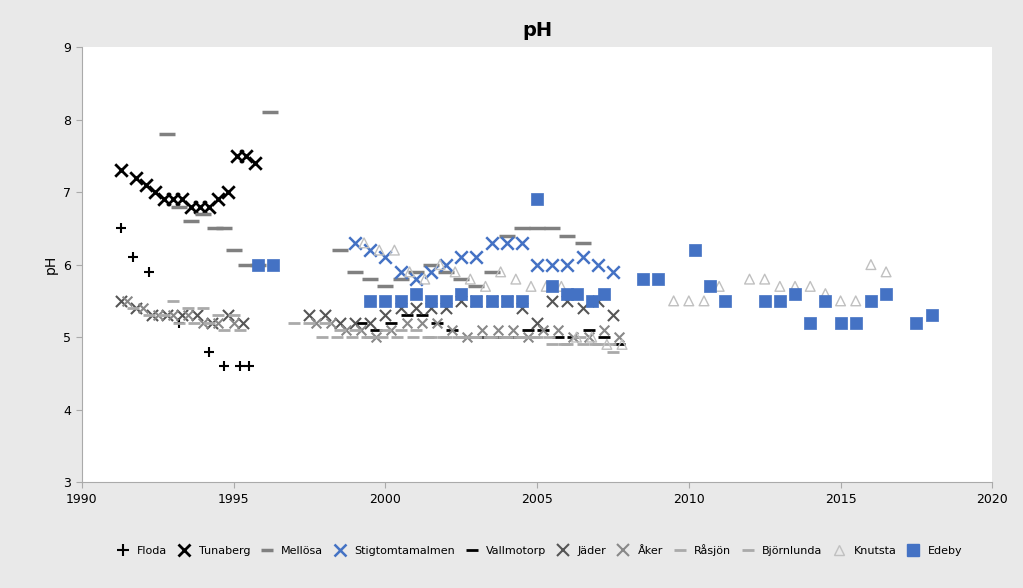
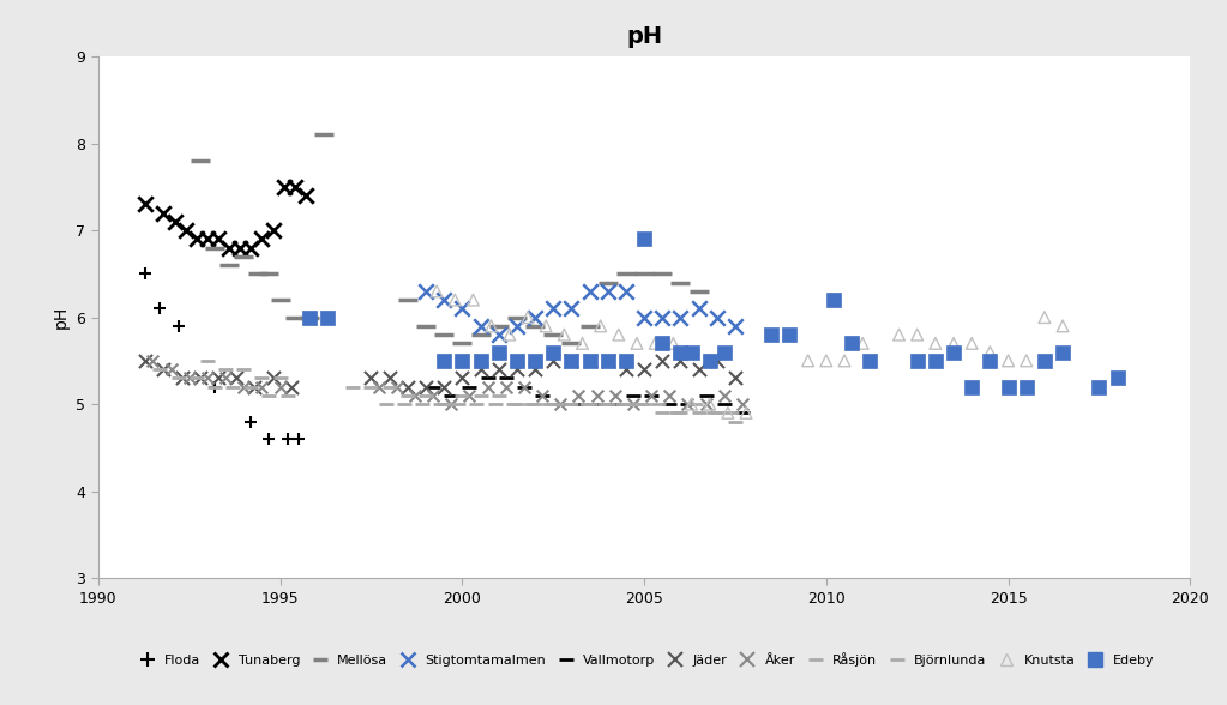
Jäder/2005: 5.2 -> 5.4
